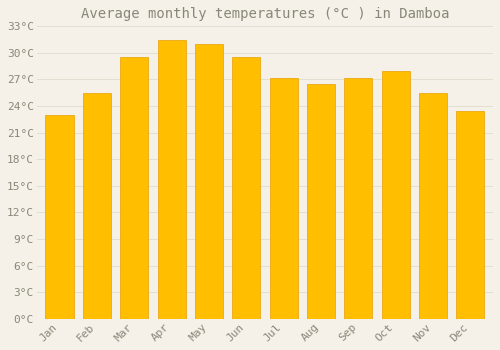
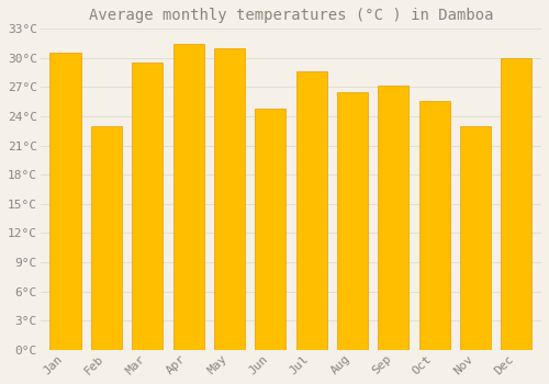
Jan: 23.0°C -> 30.6°C
Feb: 25.5°C -> 23.0°C
Jun: 29.5°C -> 24.8°C
Jul: 27.2°C -> 28.6°C
Oct: 28.0°C -> 25.6°C
Nov: 25.5°C -> 23.0°C
Dec: 23.5°C -> 30.0°C
